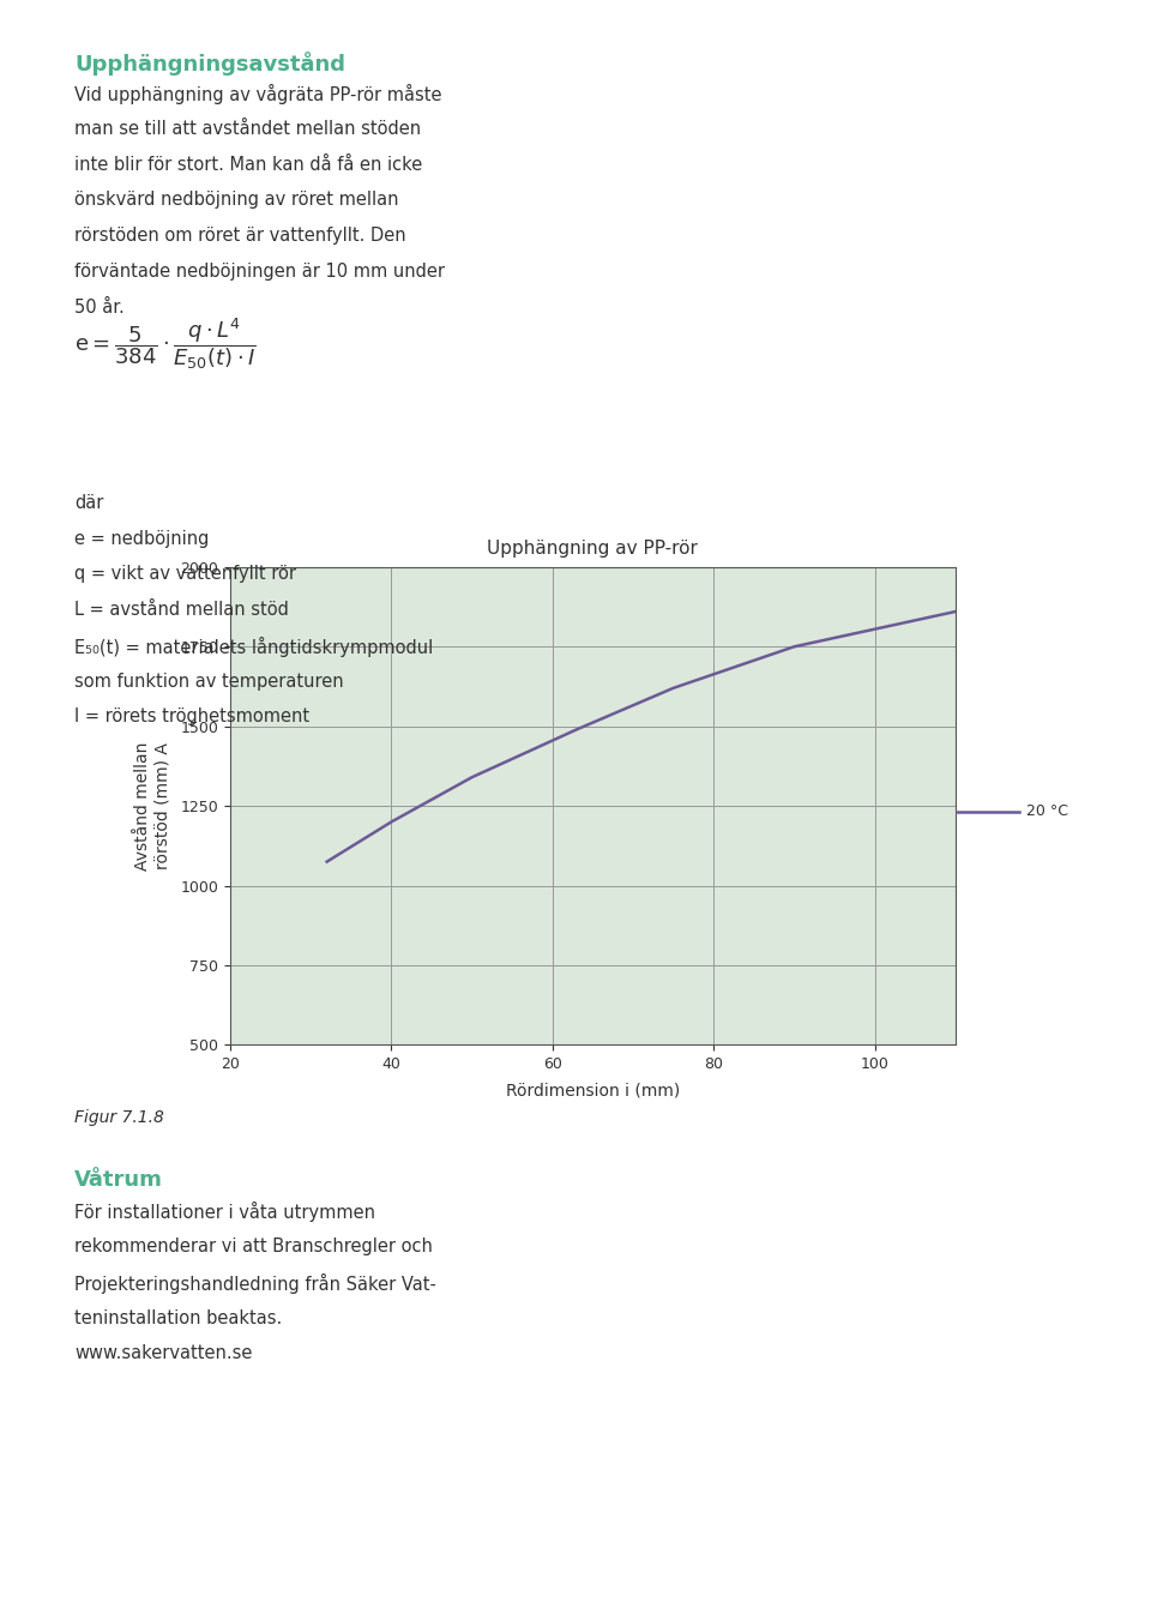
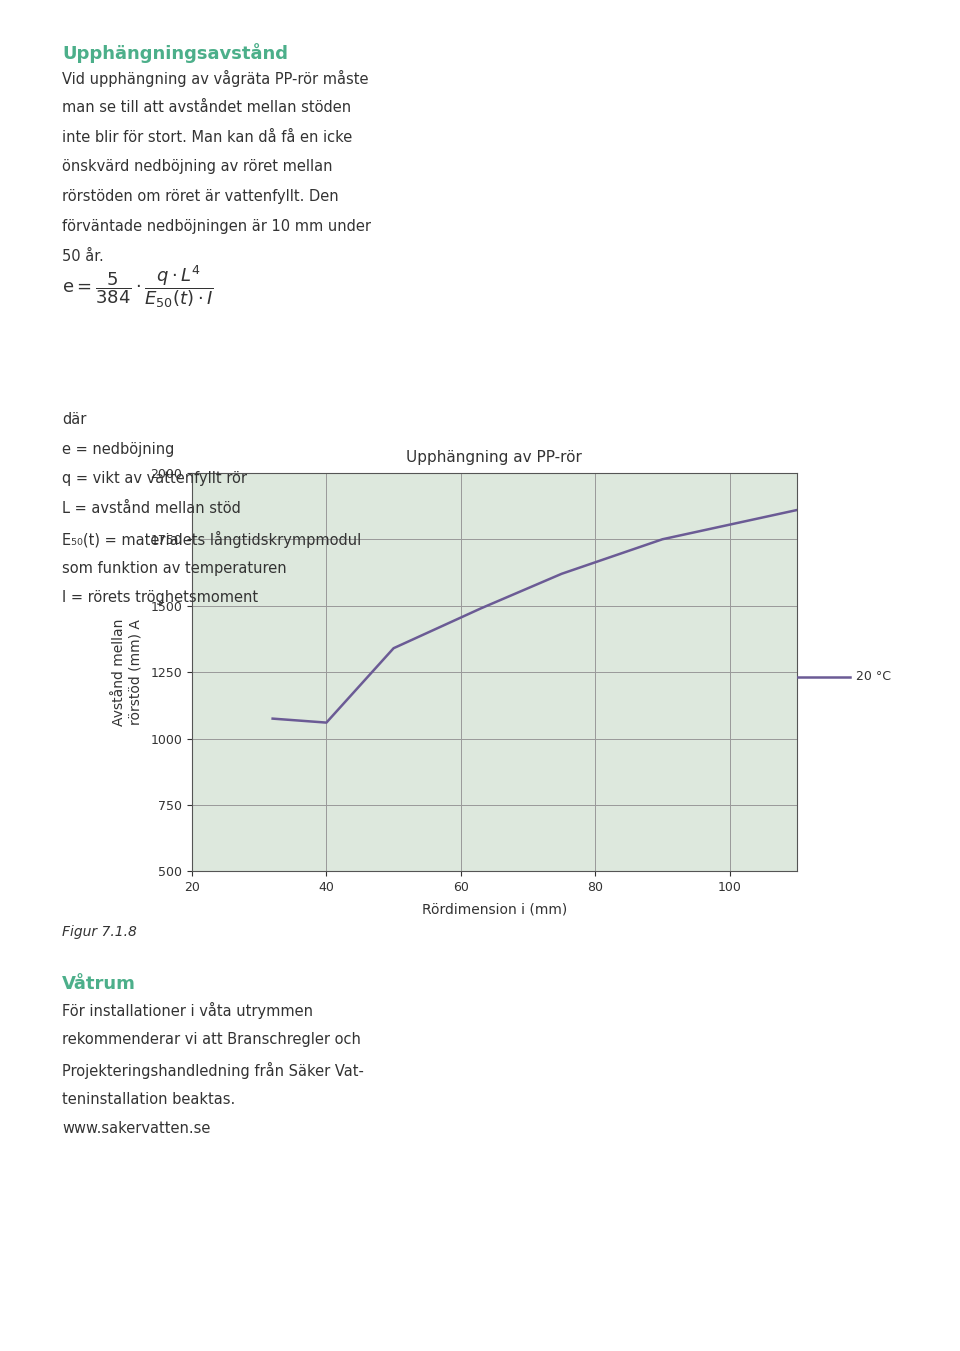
40: 1200 -> 1060
